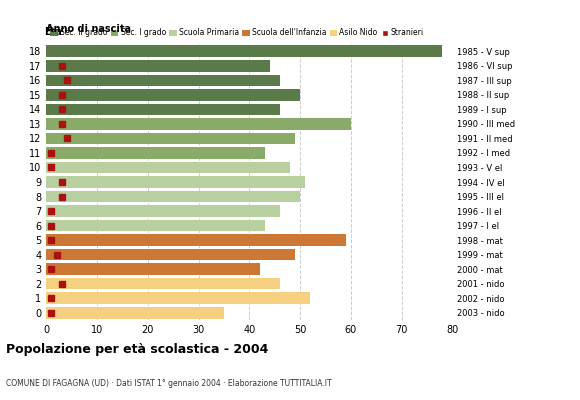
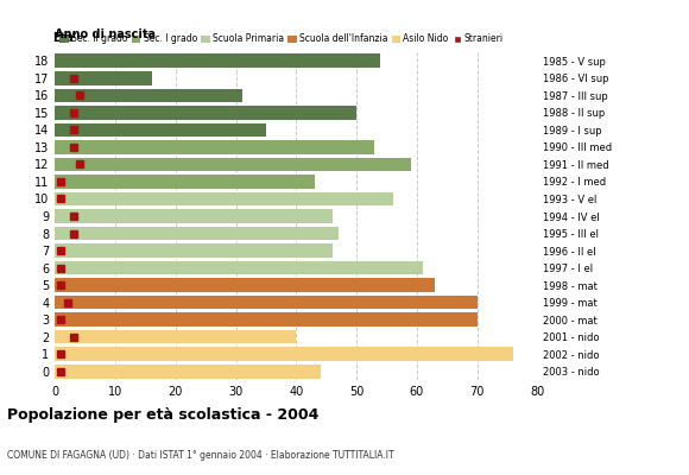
18: 78 -> 54
17: 44 -> 16
16: 46 -> 31
14: 46 -> 35
13: 60 -> 53
12: 49 -> 59
10: 48 -> 56
9: 51 -> 46
8: 50 -> 47
6: 43 -> 61
5: 59 -> 63
4: 49 -> 70
3: 42 -> 70
2: 46 -> 40
1: 52 -> 76
0: 35 -> 44
